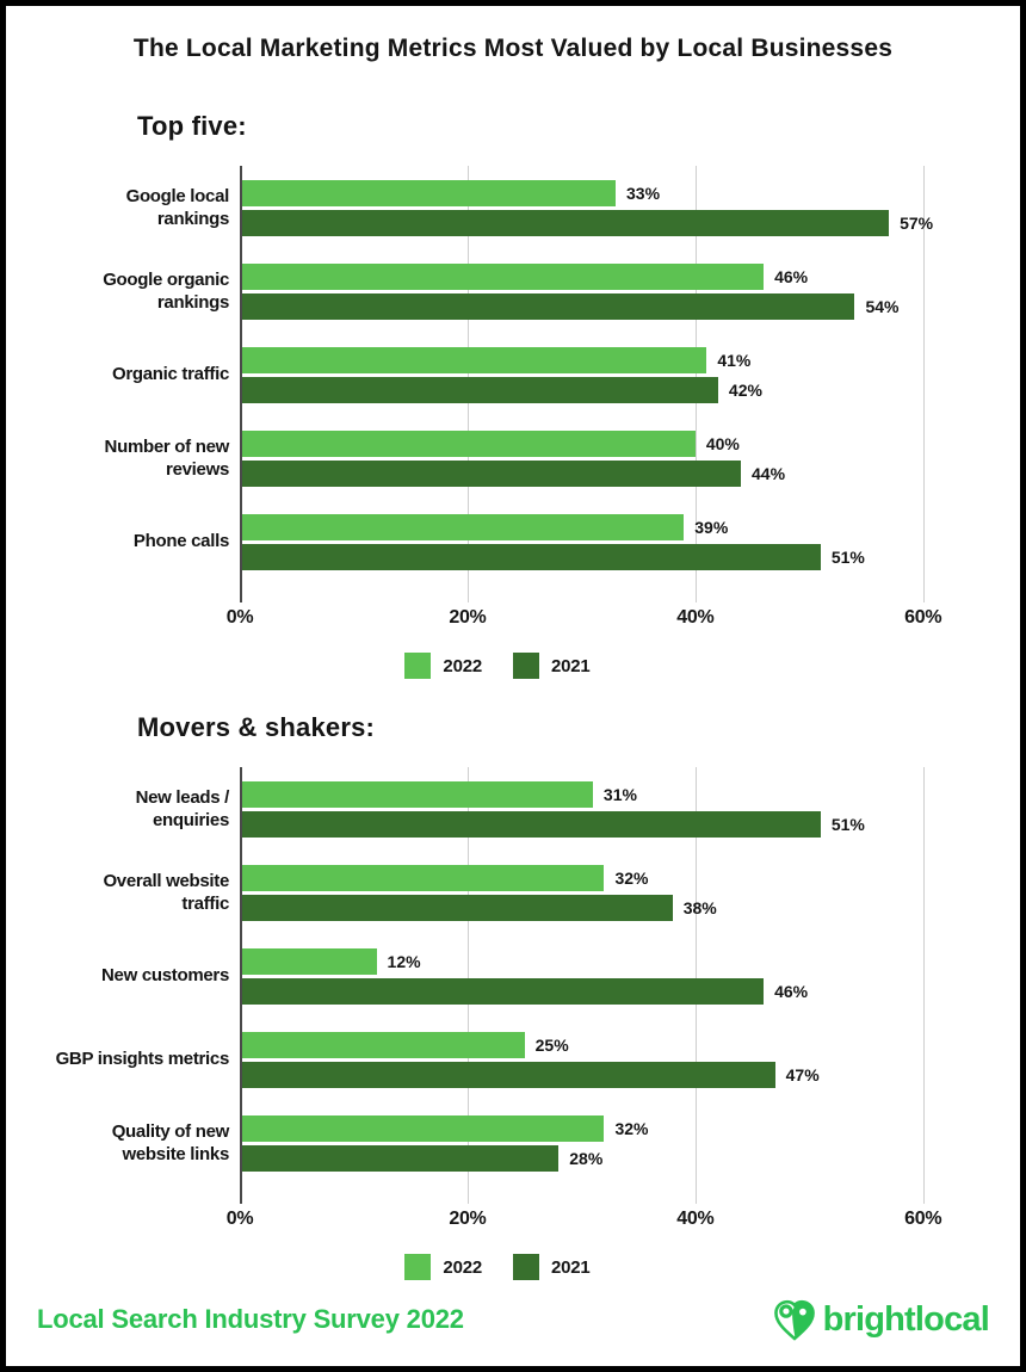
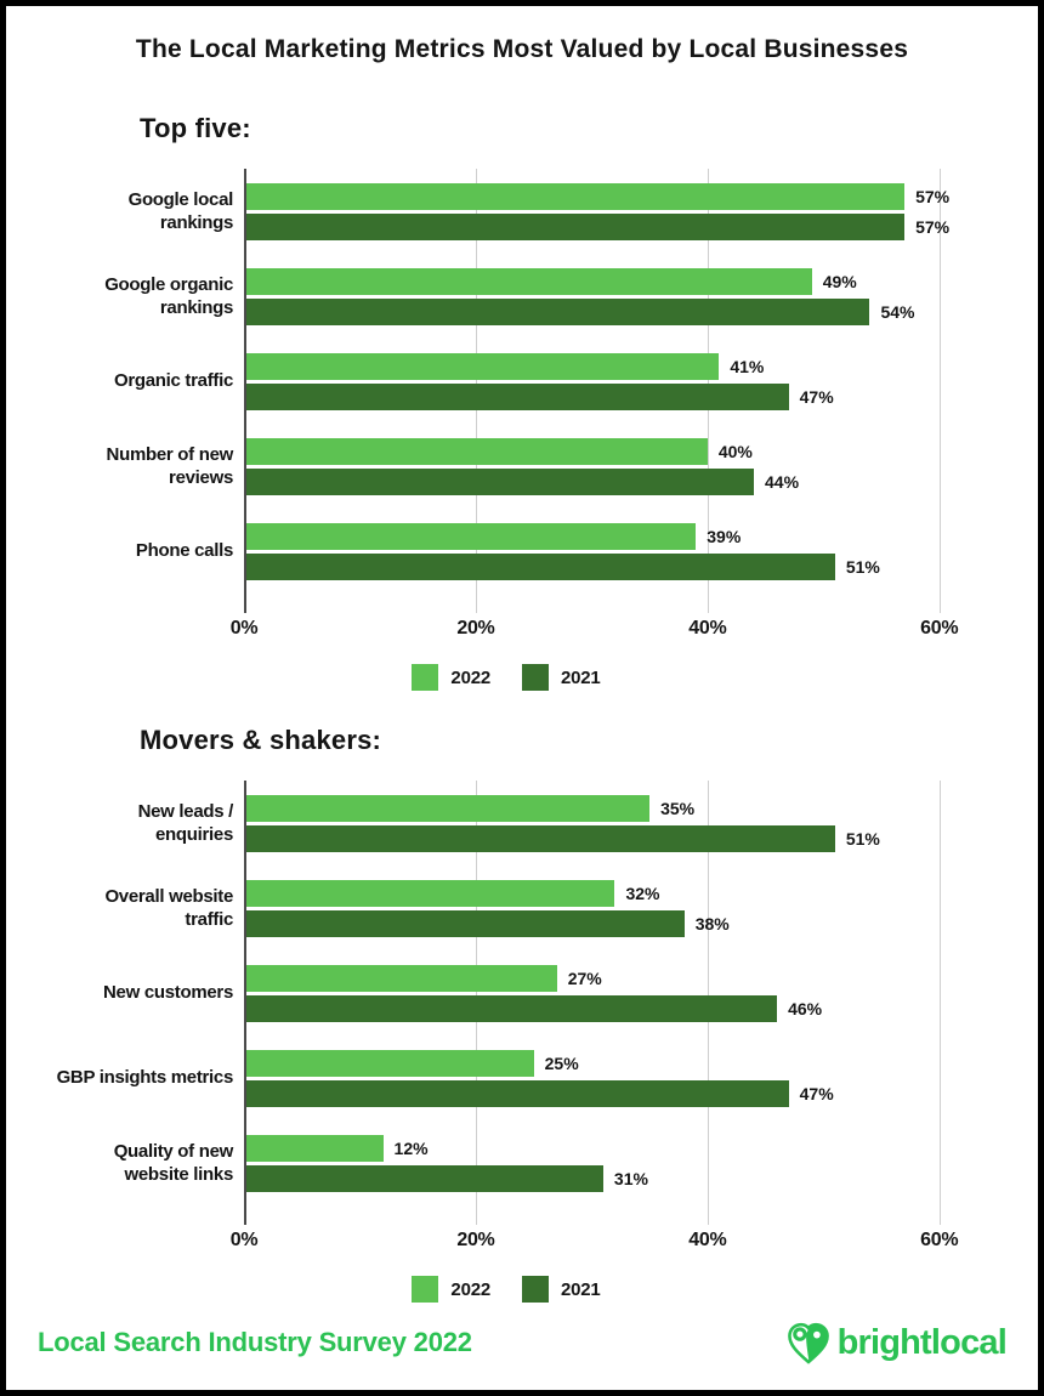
Top five:/2022/Google local rankings: 33% -> 57%
Top five:/2022/Google organic rankings: 46% -> 49%
Top five:/2021/Organic traffic: 42% -> 47%
Movers & shakers:/2022/New leads / enquiries: 31% -> 35%
Movers & shakers:/2022/New customers: 12% -> 27%
Movers & shakers:/2022/Quality of new website links: 32% -> 12%
Movers & shakers:/2021/Quality of new website links: 28% -> 31%
